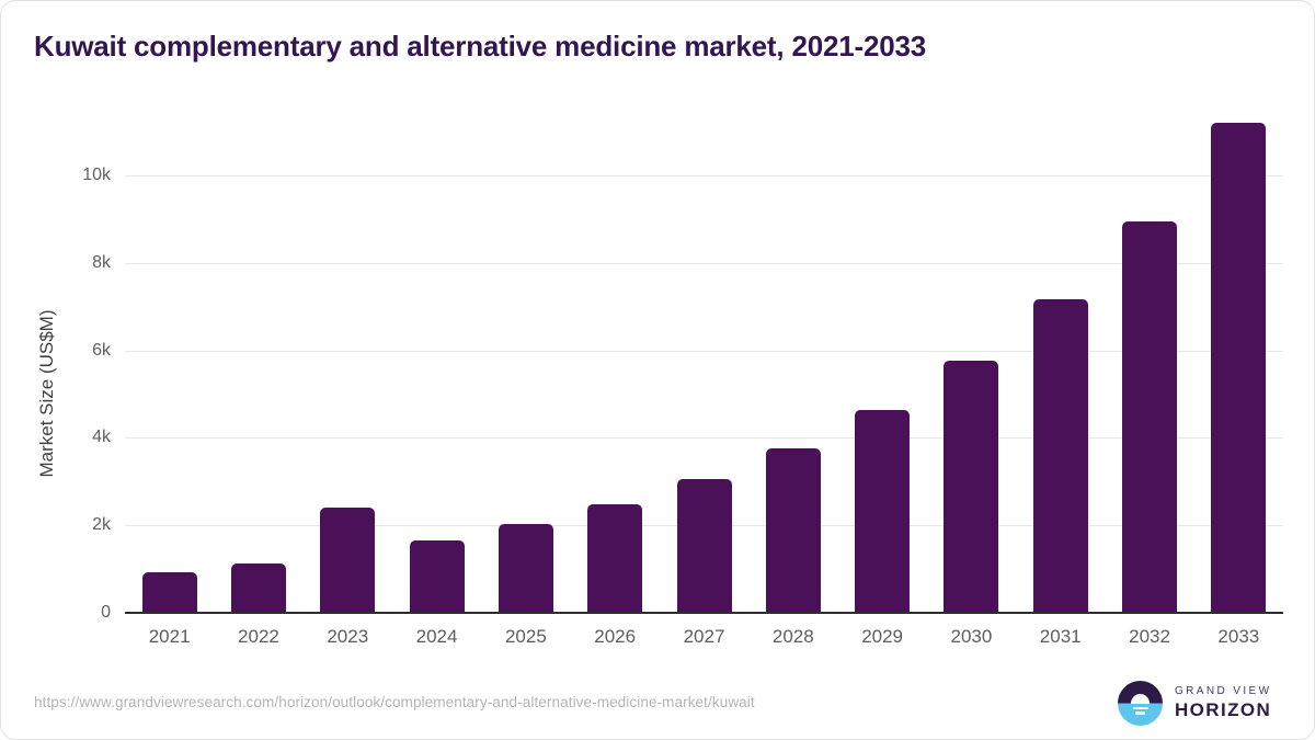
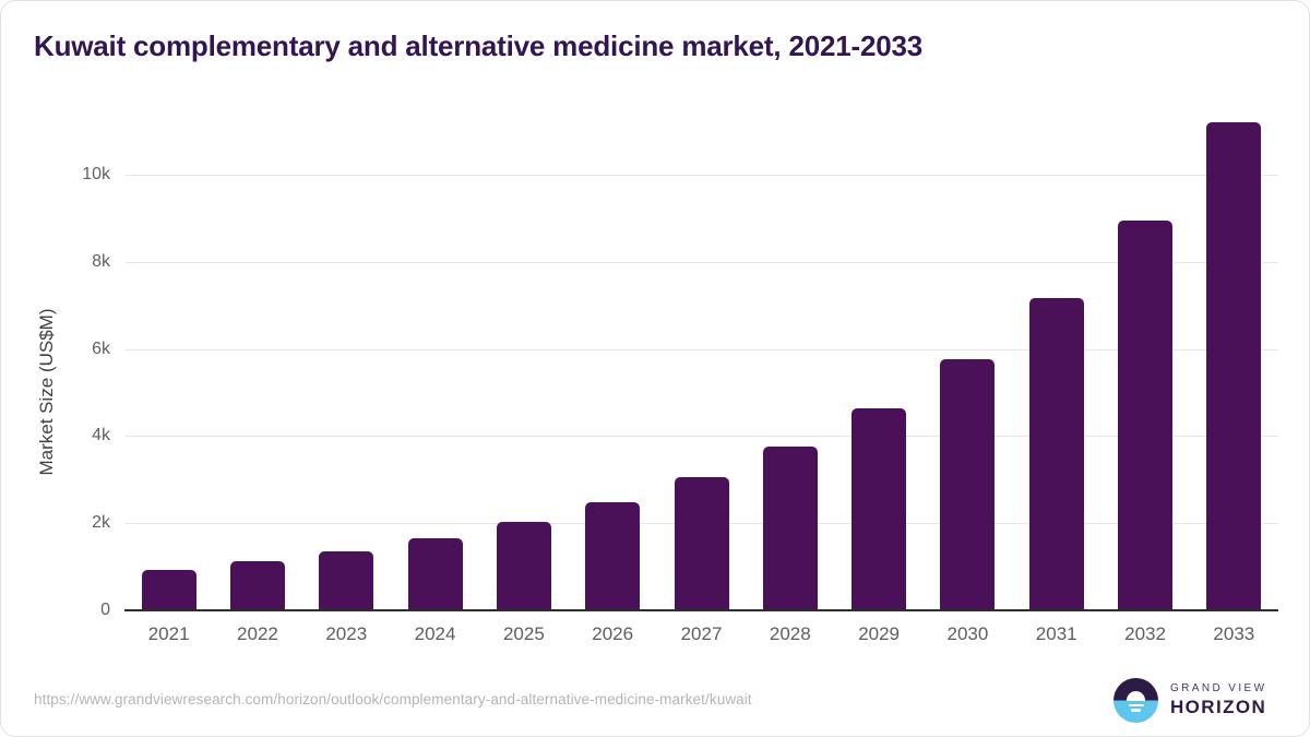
2023: 2.4k -> 1.4k
